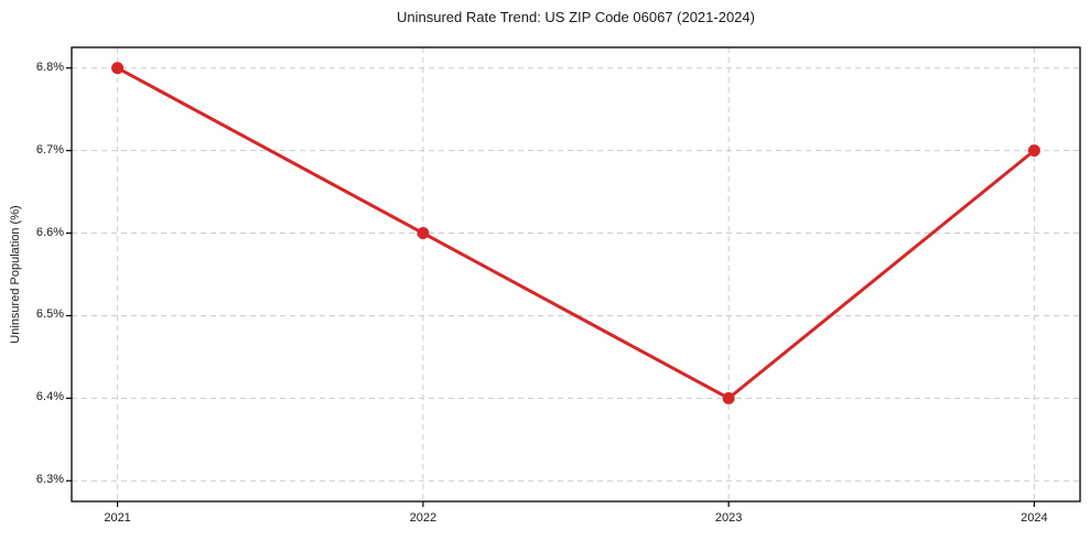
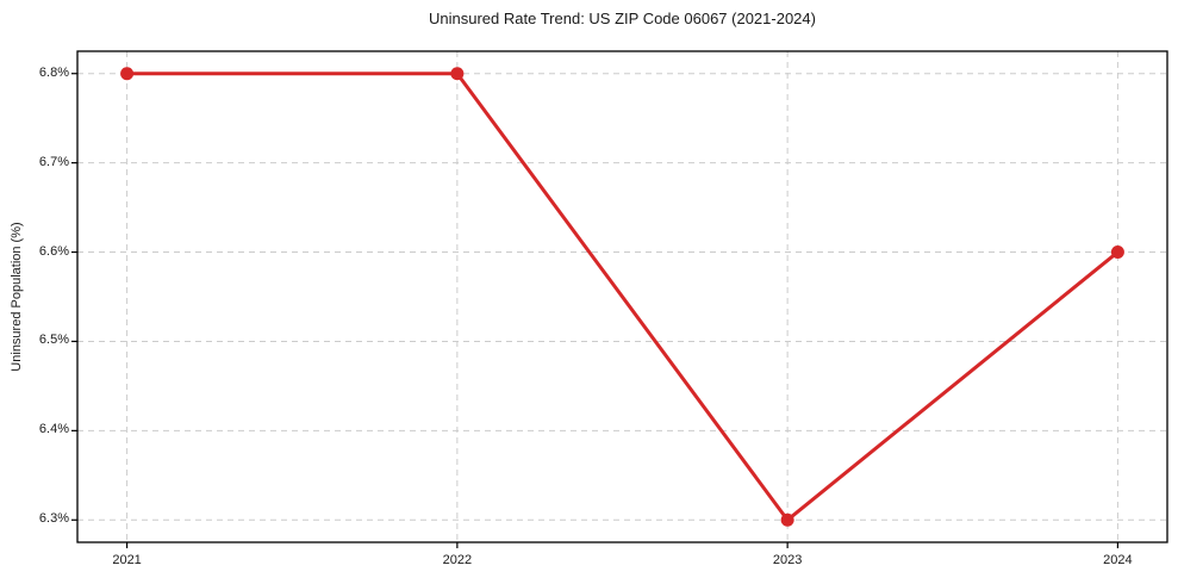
2022: 6.6% -> 6.8%
2023: 6.4% -> 6.3%
2024: 6.7% -> 6.6%
